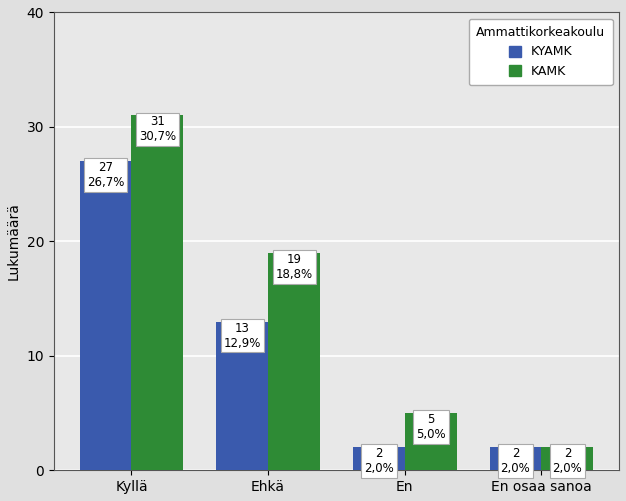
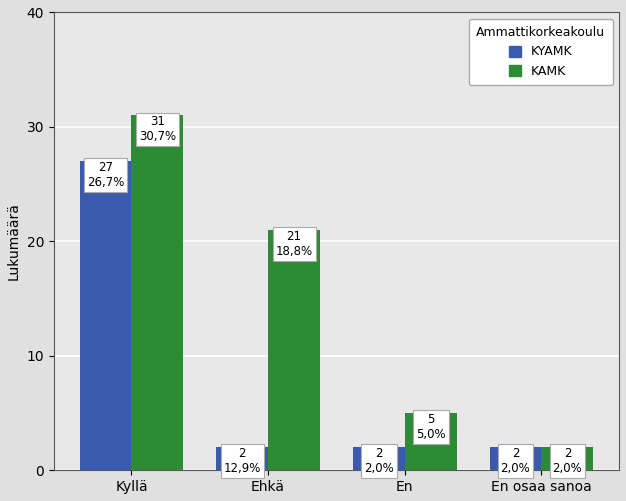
KYAMK/Ehkä: 13 -> 2
KAMK/Ehkä: 19 -> 21
